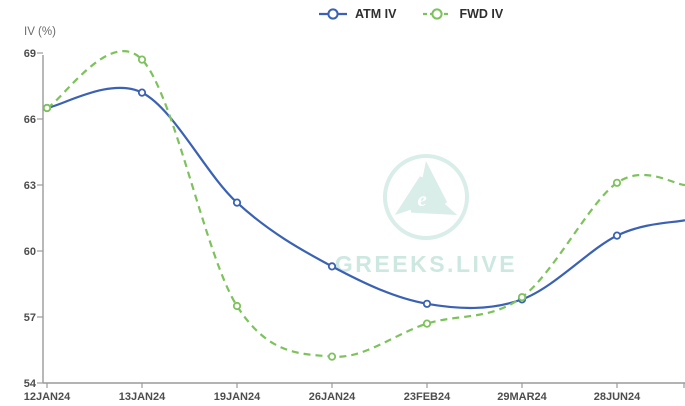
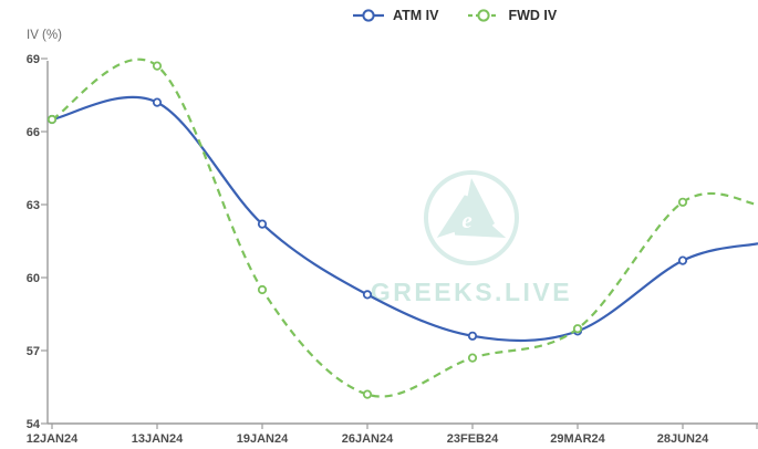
FWD IV/19JAN24: 57.5 -> 59.5
